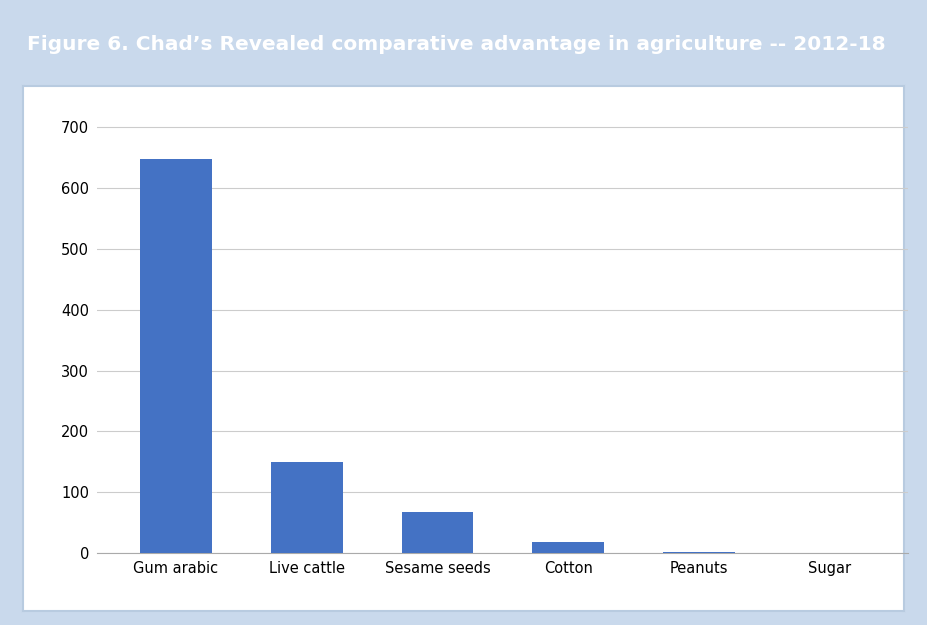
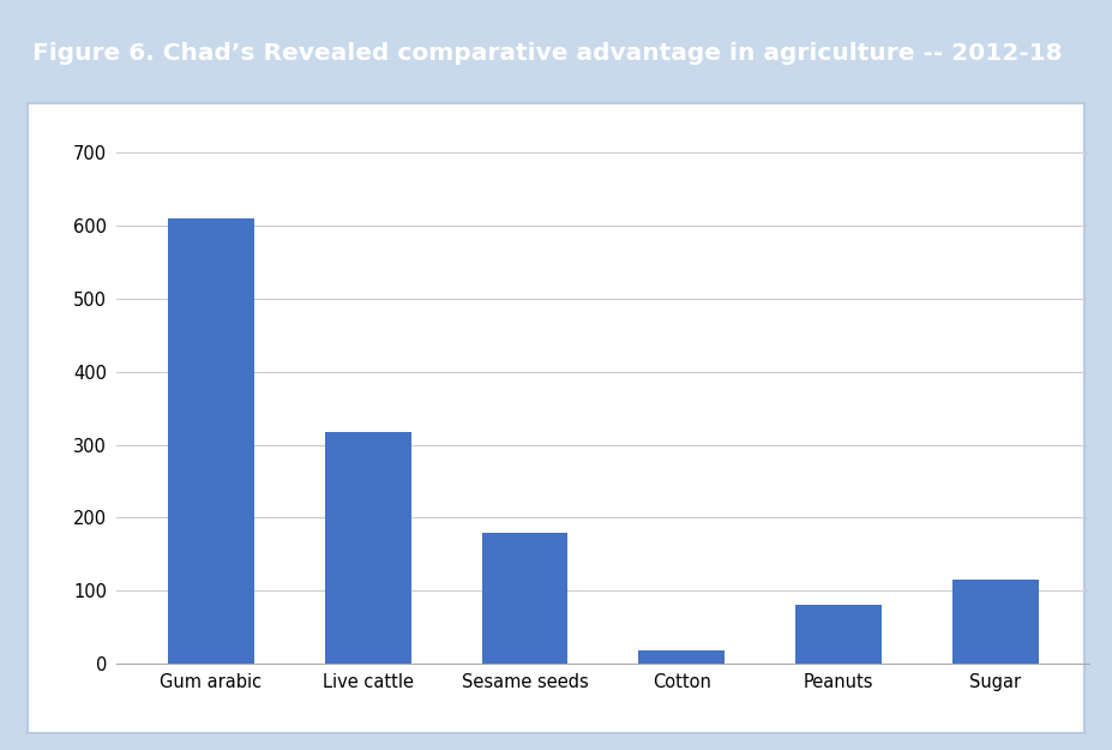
Gum arabic: 648 -> 610
Live cattle: 150 -> 318
Sesame seeds: 68 -> 180
Peanuts: 2 -> 80
Sugar: 0 -> 116
